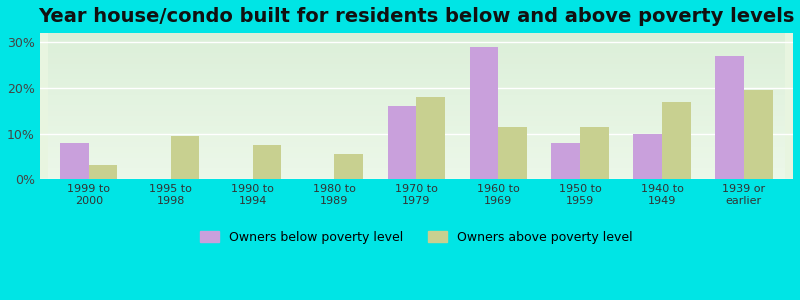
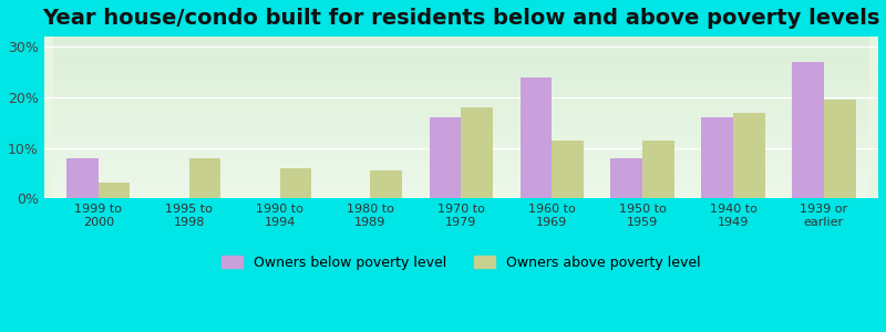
Owners above poverty level/1995 to 1998: 9.5% -> 8.0%
Owners above poverty level/1990 to 1994: 7.5% -> 6.0%
Owners below poverty level/1960 to 1969: 29% -> 24%
Owners below poverty level/1940 to 1949: 10% -> 16%
